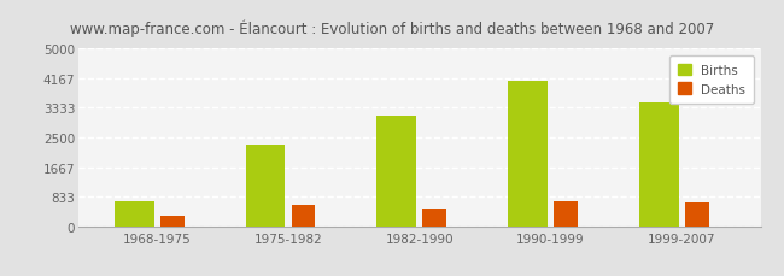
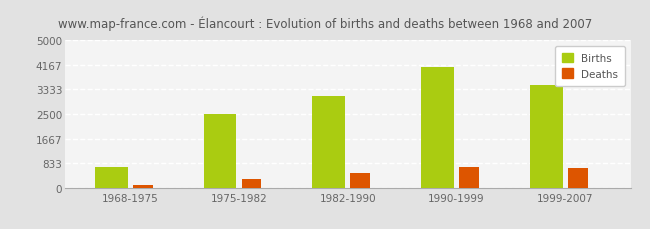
Deaths/1968-1975: 300 -> 90
Births/1975-1982: 2300 -> 2490
Deaths/1975-1982: 600 -> 300
